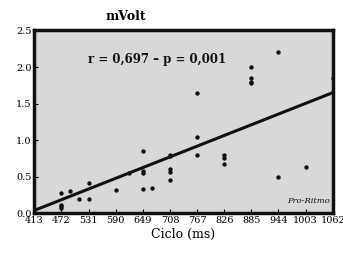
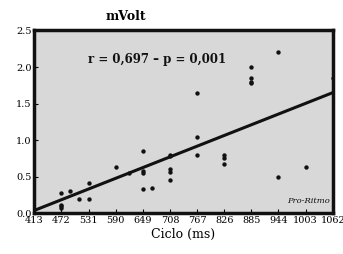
590: 0.32 -> 0.64
